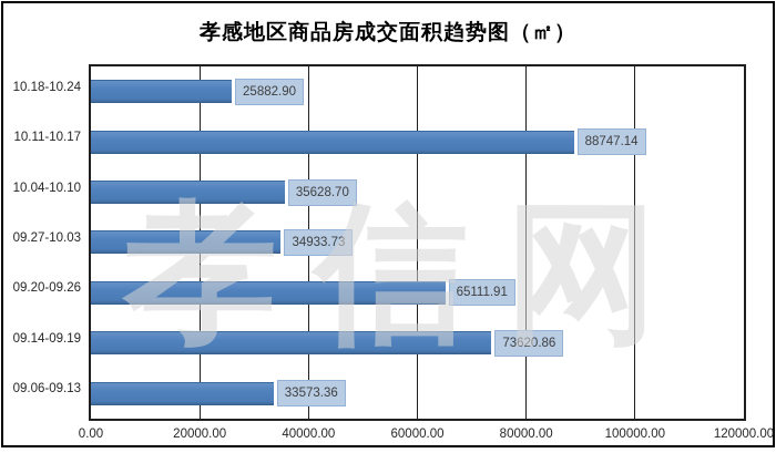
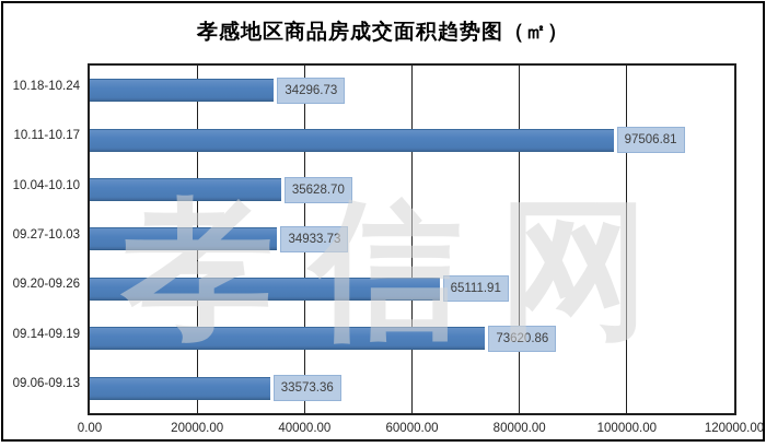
10.18-10.24: 25882.90 -> 34296.73
10.11-10.17: 88747.14 -> 97506.81
